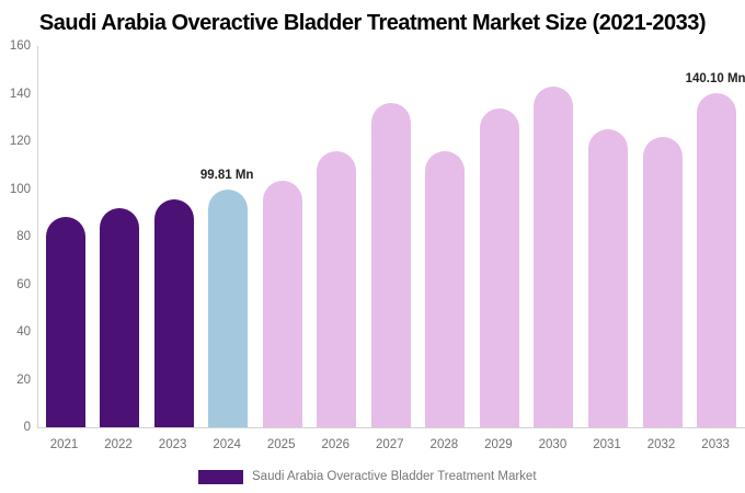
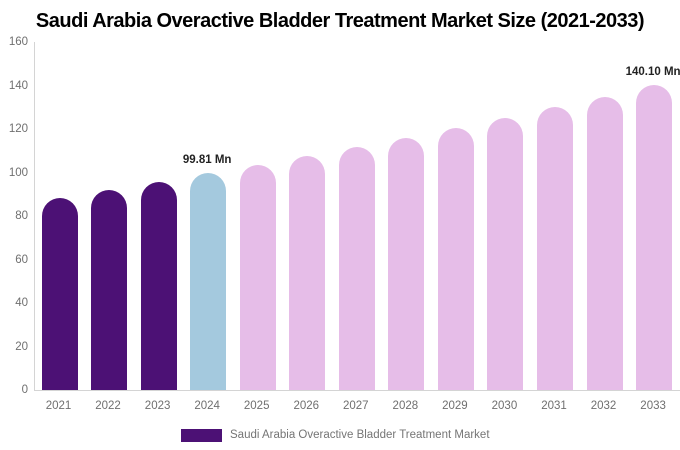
2026: 116 -> 108
2027: 136 -> 112
2029: 134 -> 120
2030: 143 -> 125
2031: 125 -> 130
2032: 122 -> 135
